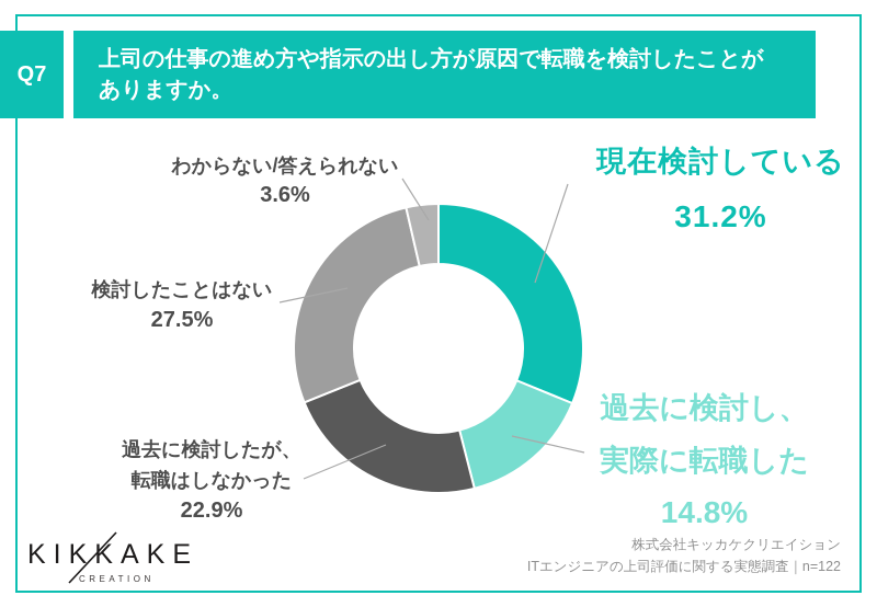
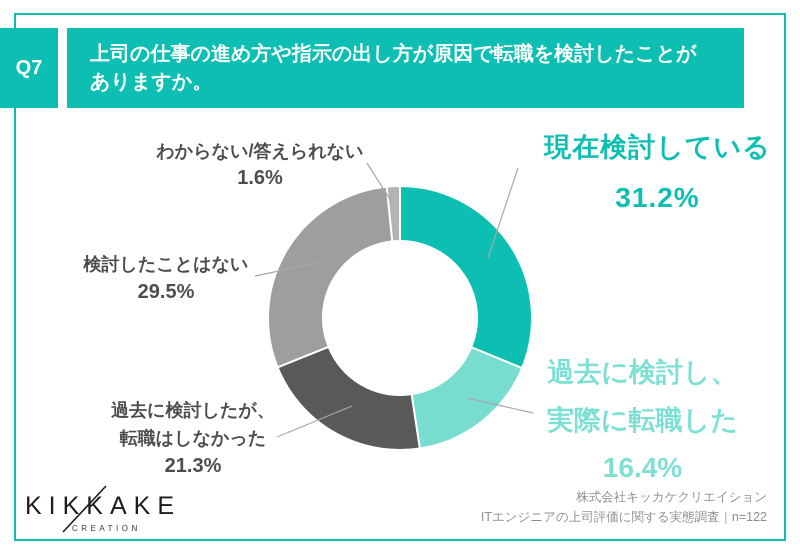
過去に検討し、 実際に転職した: 14.8% -> 16.4%
過去に検討したが、 転職はしなかった: 22.9% -> 21.3%
検討したことはない: 27.5% -> 29.5%
わからない/答えられない: 3.6% -> 1.6%
